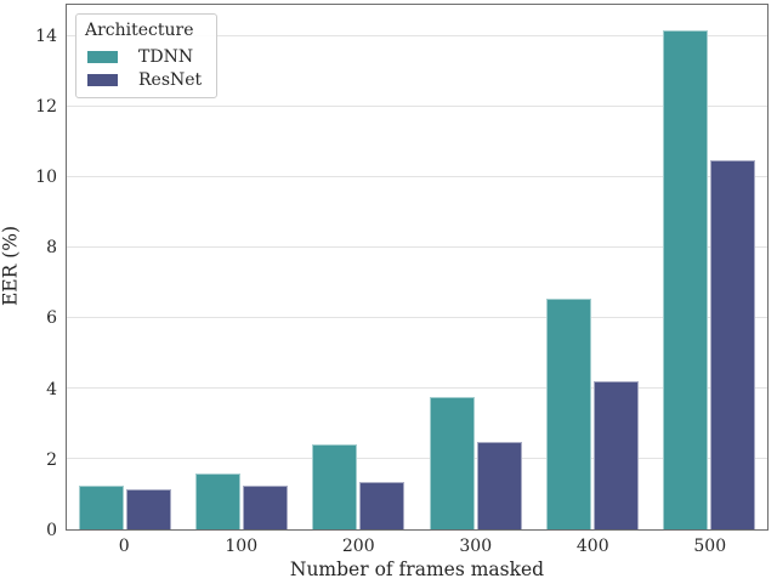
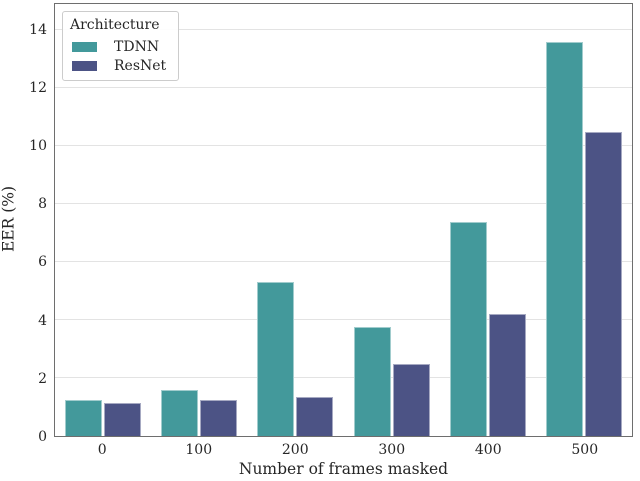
TDNN/200: 2.4 -> 5.3
TDNN/400: 6.5 -> 7.4
TDNN/500: 14.2 -> 13.6
